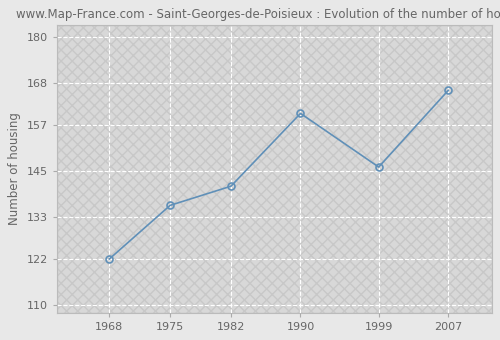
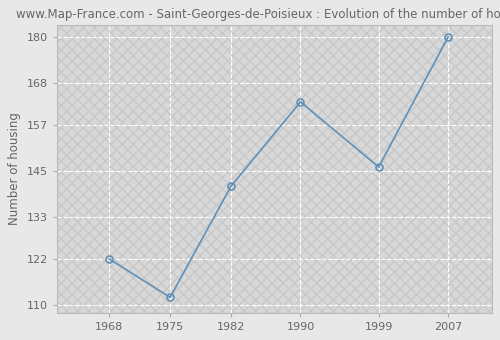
1975: 136 -> 112
1990: 160 -> 163
2007: 166 -> 180
